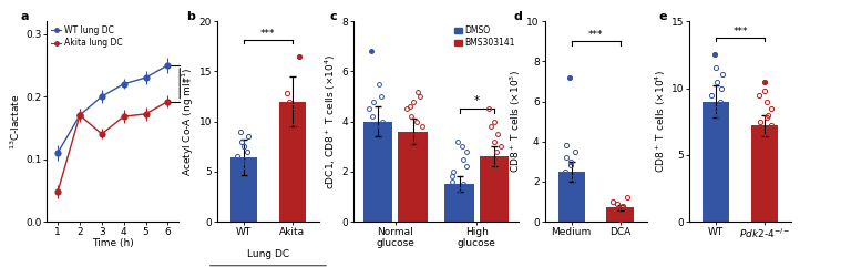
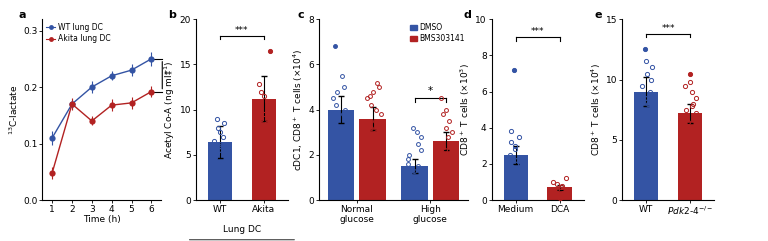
Akita: 12.0 -> 11.2
